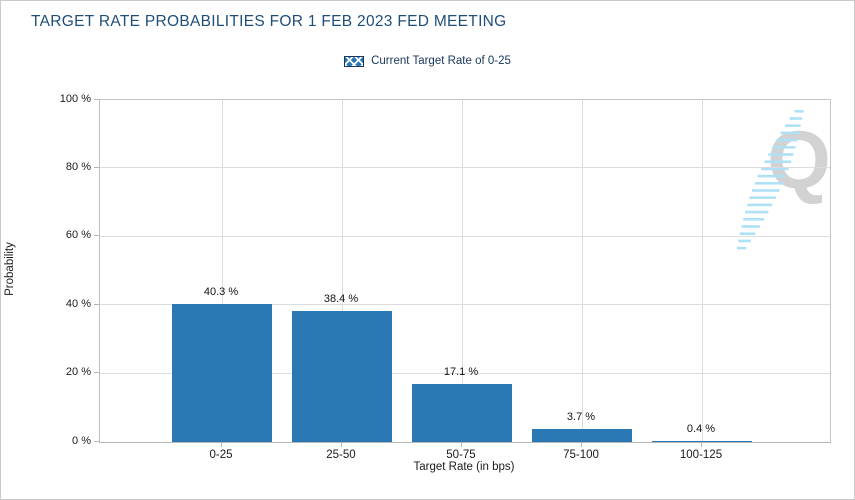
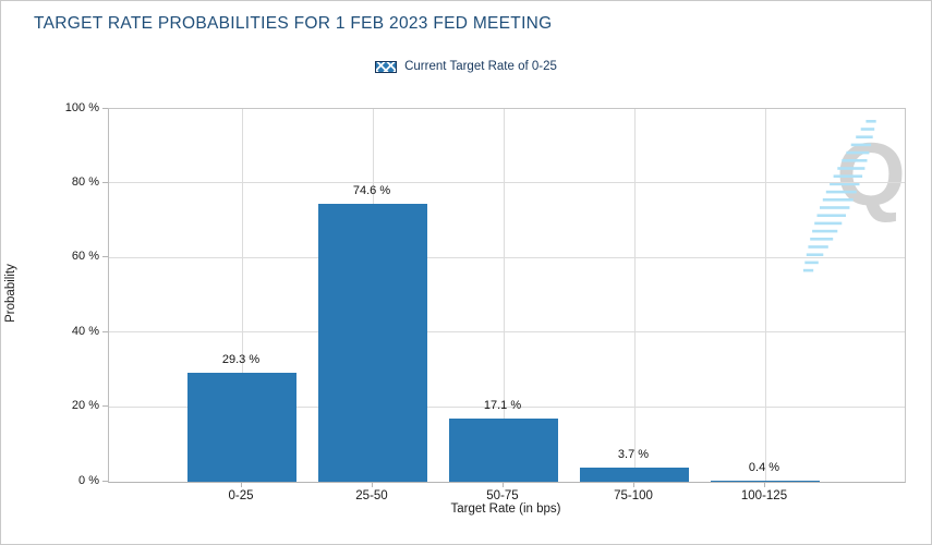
0-25: 40.3 -> 29.3
25-50: 38.4 -> 74.6
